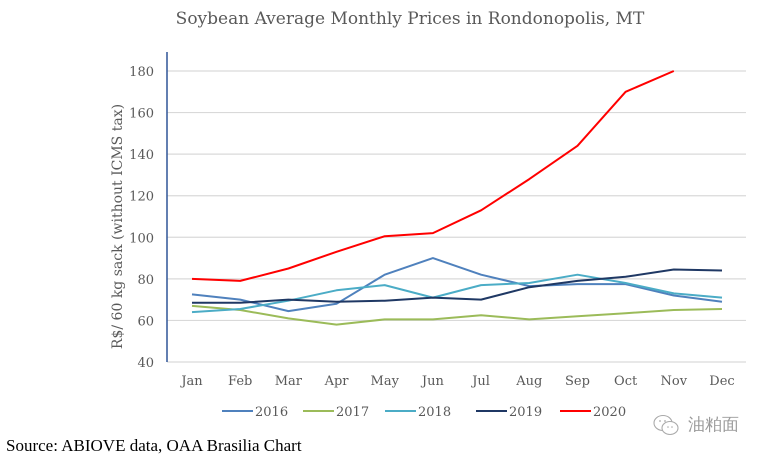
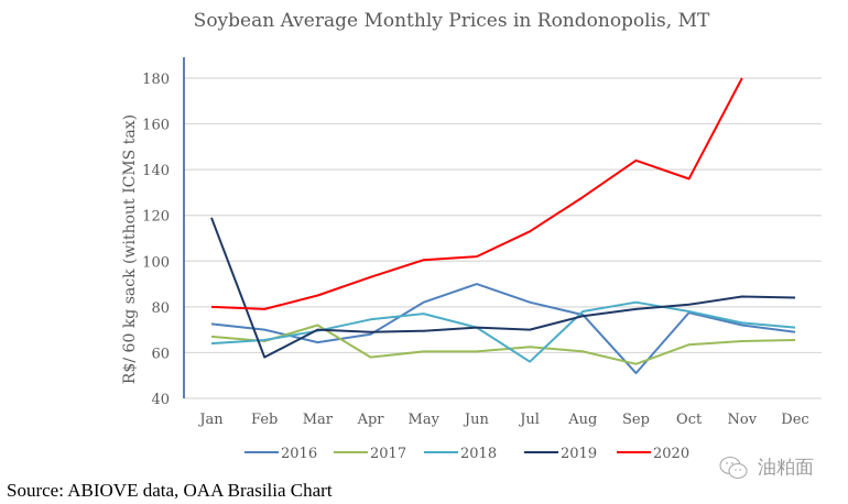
2019/Jan: 68 -> 119
2019/Feb: 68 -> 58
2017/Mar: 61 -> 72
2018/Jul: 77 -> 56
2016/Sep: 78 -> 51
2017/Sep: 62 -> 55
2020/Oct: 170 -> 136
